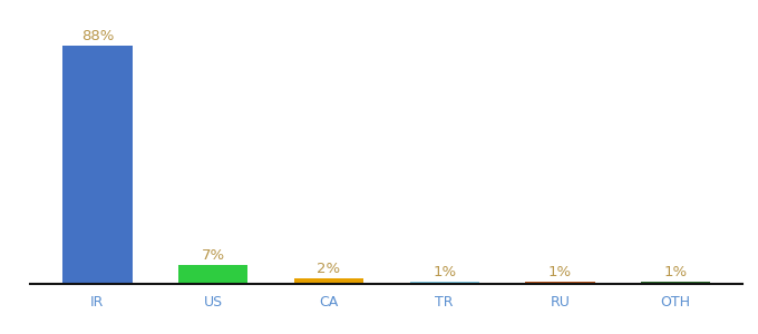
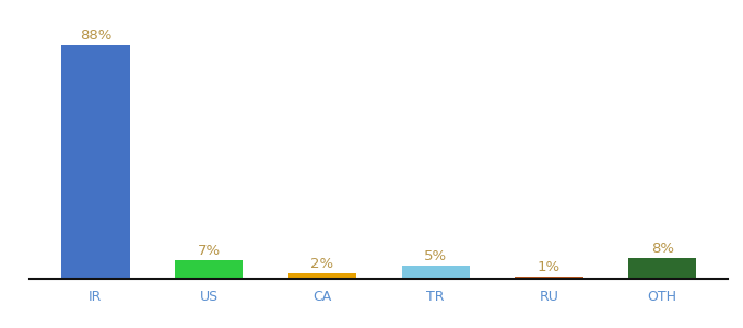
TR: 1% -> 5%
OTH: 1% -> 8%
